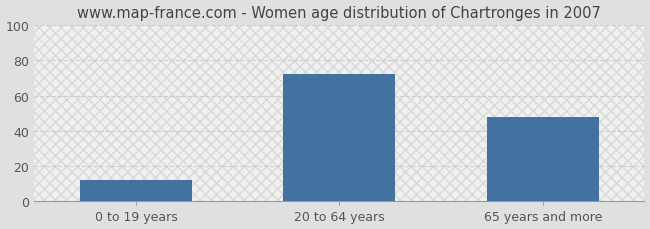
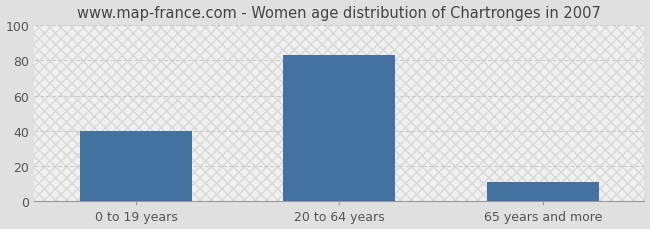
0 to 19 years: 12 -> 40
20 to 64 years: 72 -> 83
65 years and more: 48 -> 11
